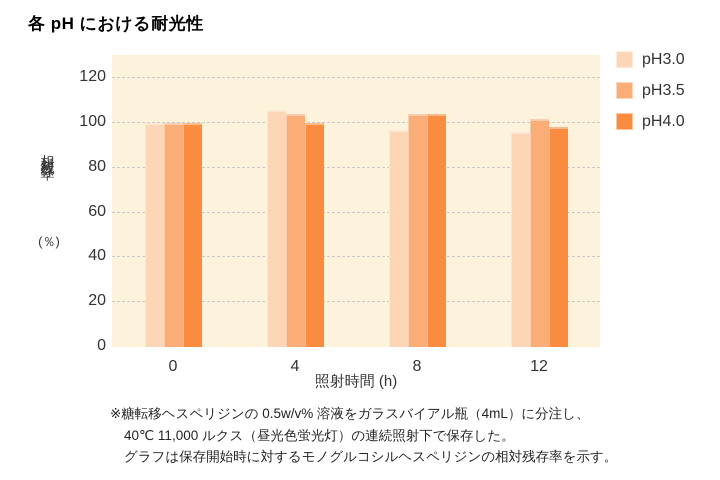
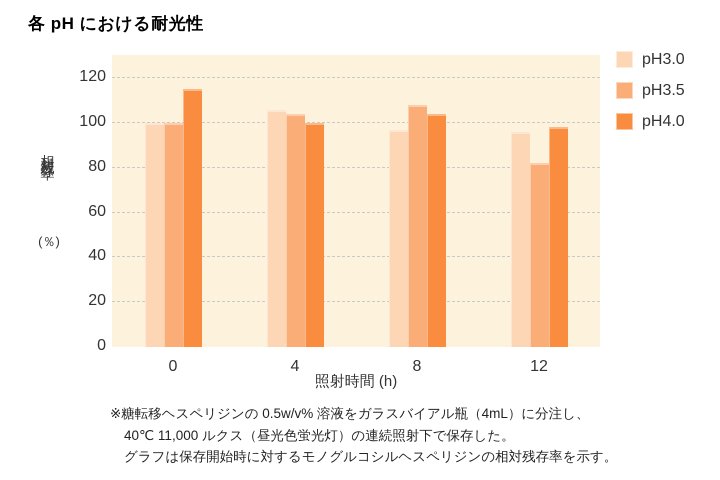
pH4.0/0: 100 -> 115
pH3.5/8: 104 -> 108
pH3.5/12: 102 -> 82
